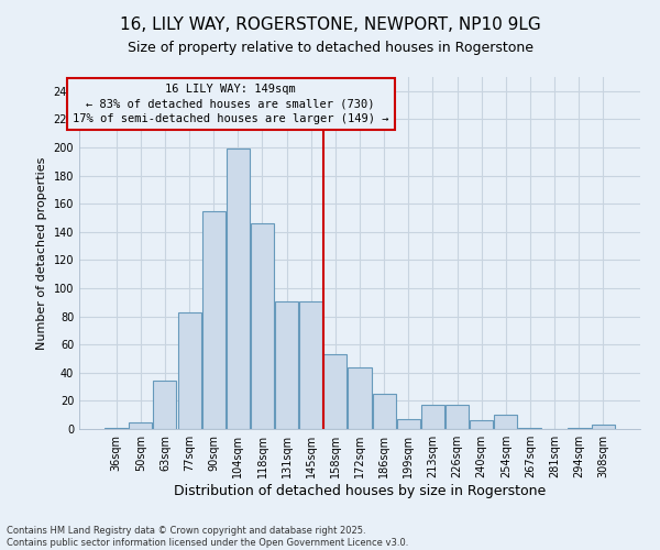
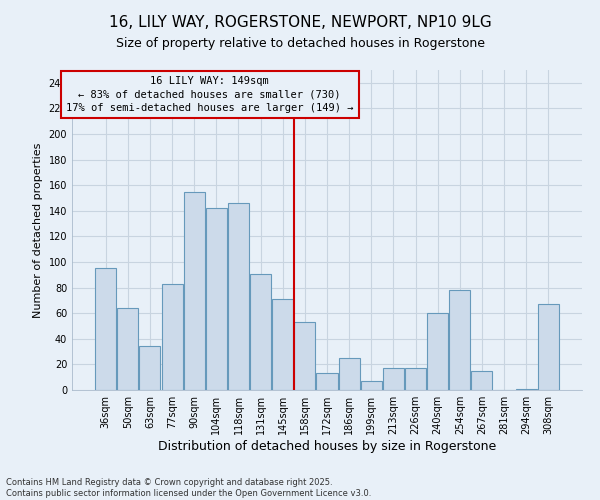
36sqm: 1 -> 95
50sqm: 5 -> 64
104sqm: 199 -> 142
145sqm: 91 -> 71
172sqm: 44 -> 13
240sqm: 6 -> 60
254sqm: 10 -> 78
267sqm: 1 -> 15
308sqm: 3 -> 67
